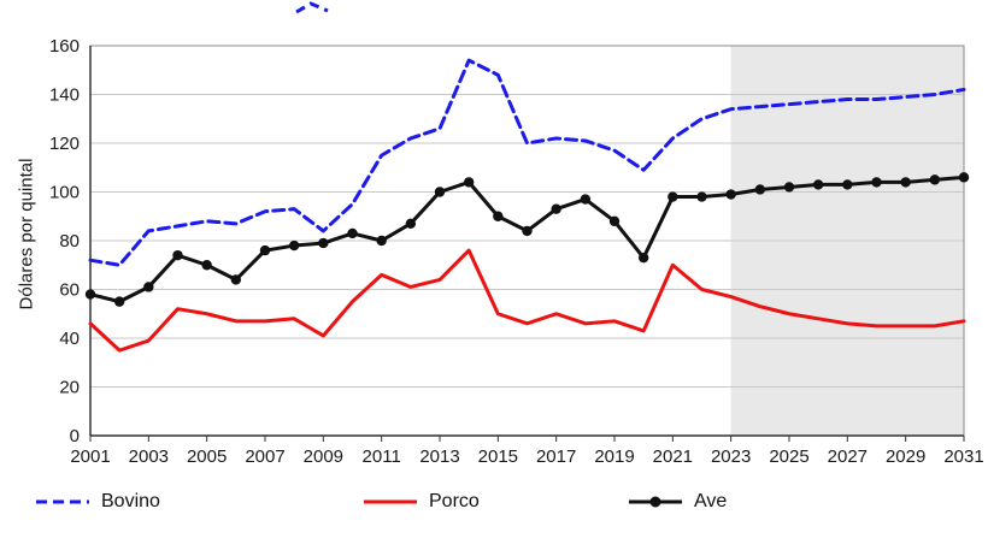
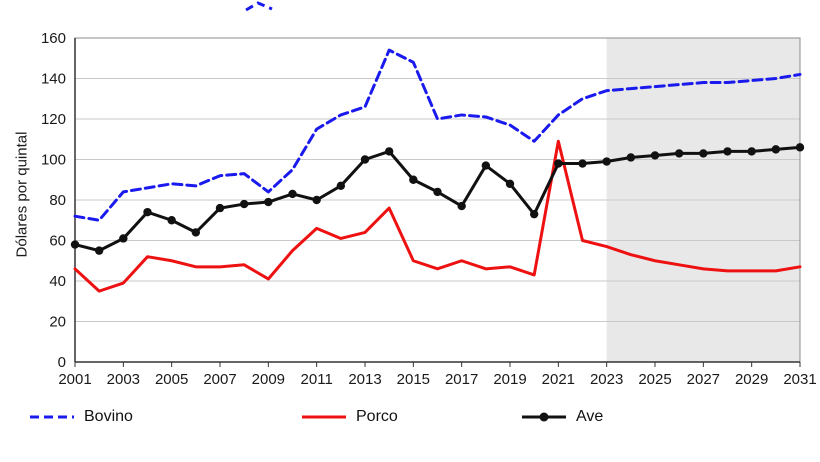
Ave/2017: 93 -> 77
Porco/2021: 70 -> 109
